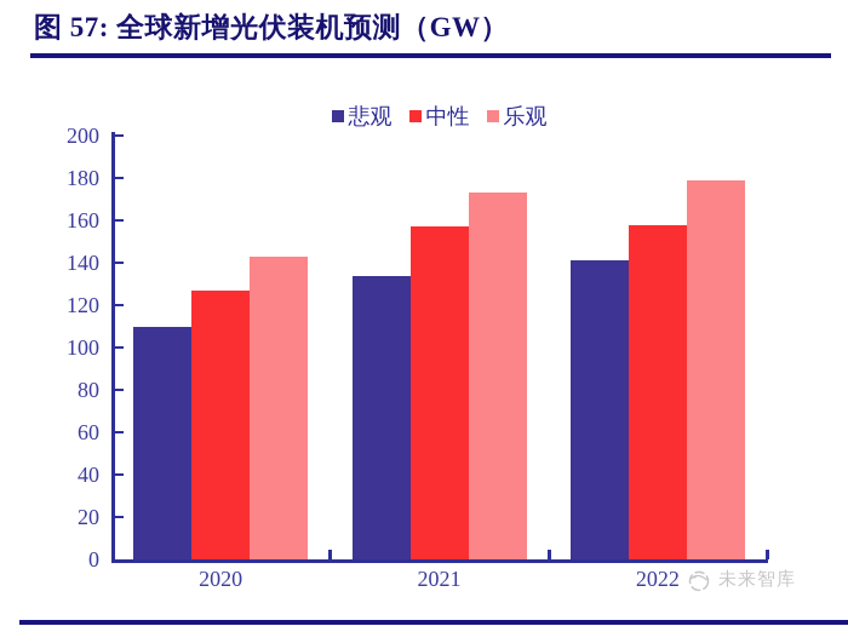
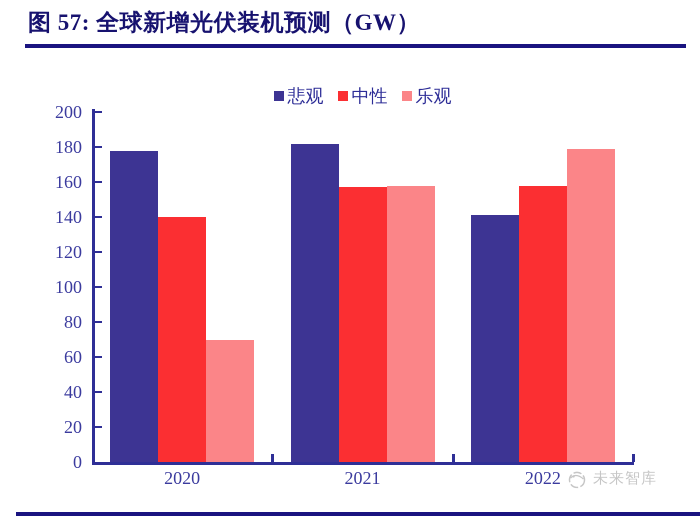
悲观/2020: 110 -> 178
中性/2020: 127 -> 140
乐观/2020: 143 -> 70
悲观/2021: 134 -> 182
乐观/2021: 173 -> 158
